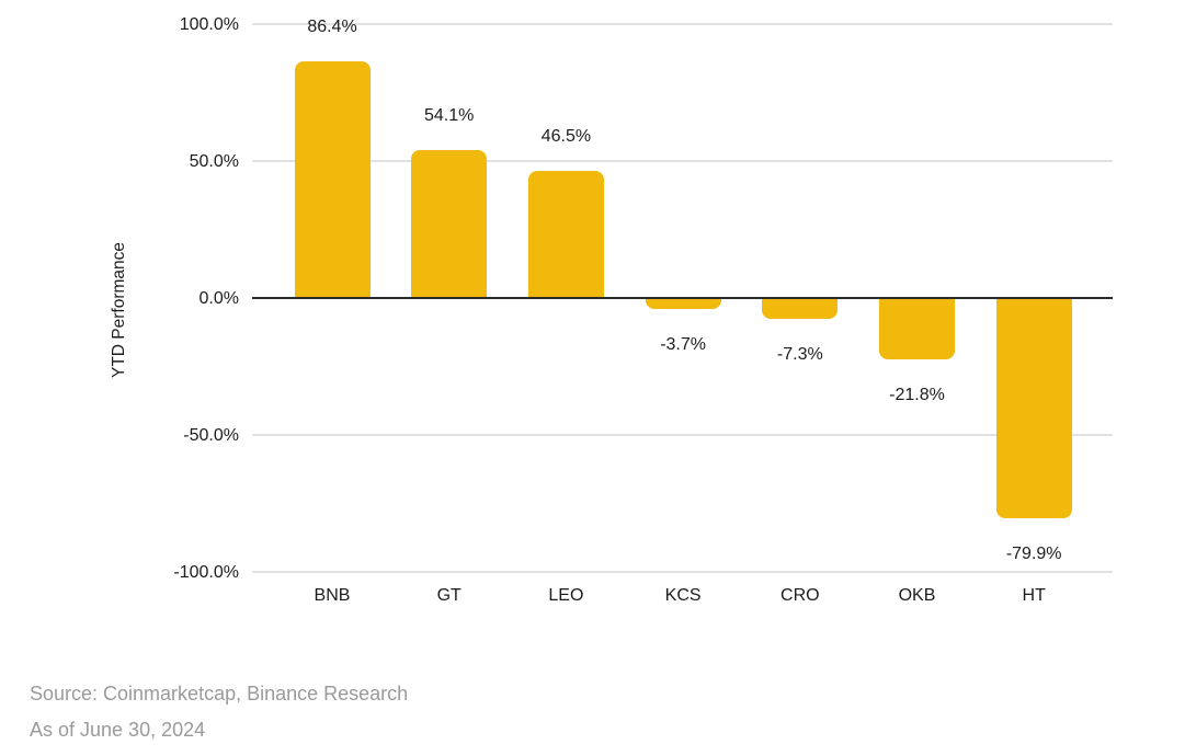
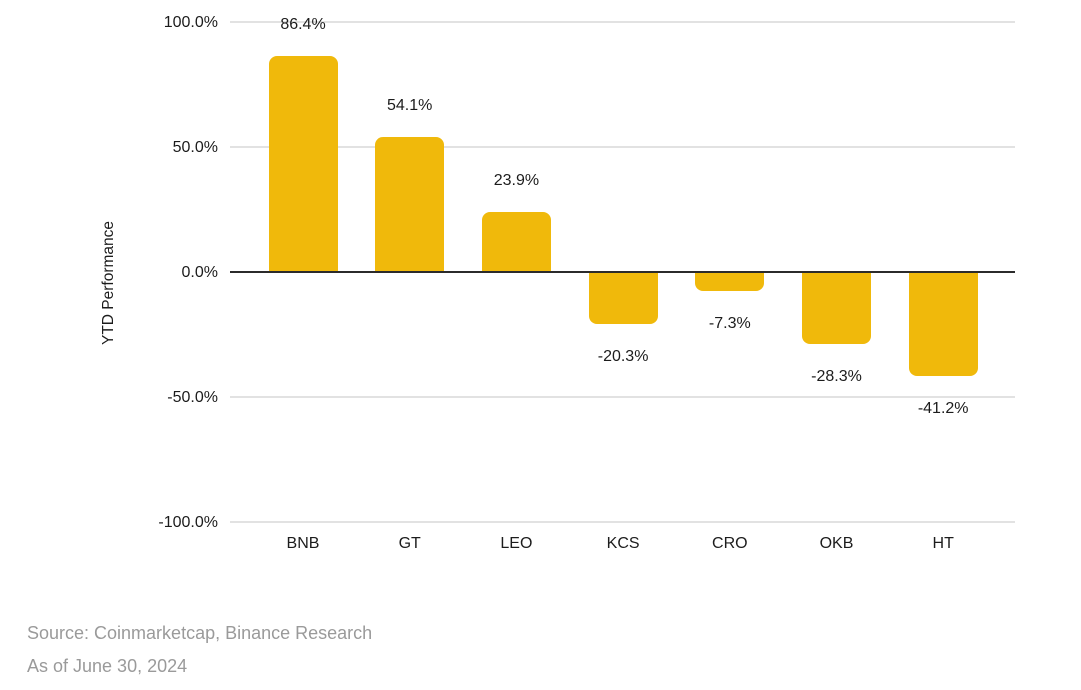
LEO: 46.5% -> 23.9%
KCS: -3.7% -> -20.3%
OKB: -21.8% -> -28.3%
HT: -79.9% -> -41.2%
